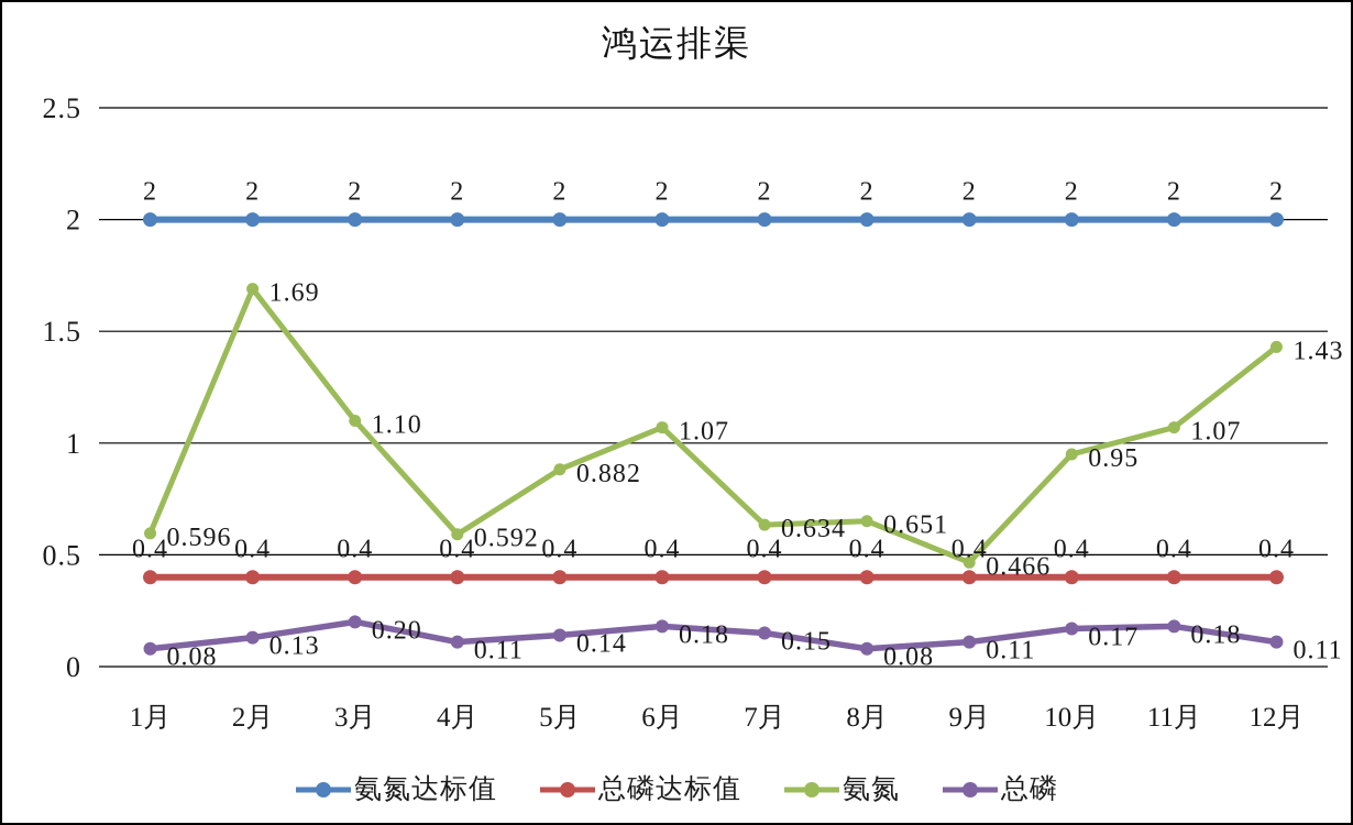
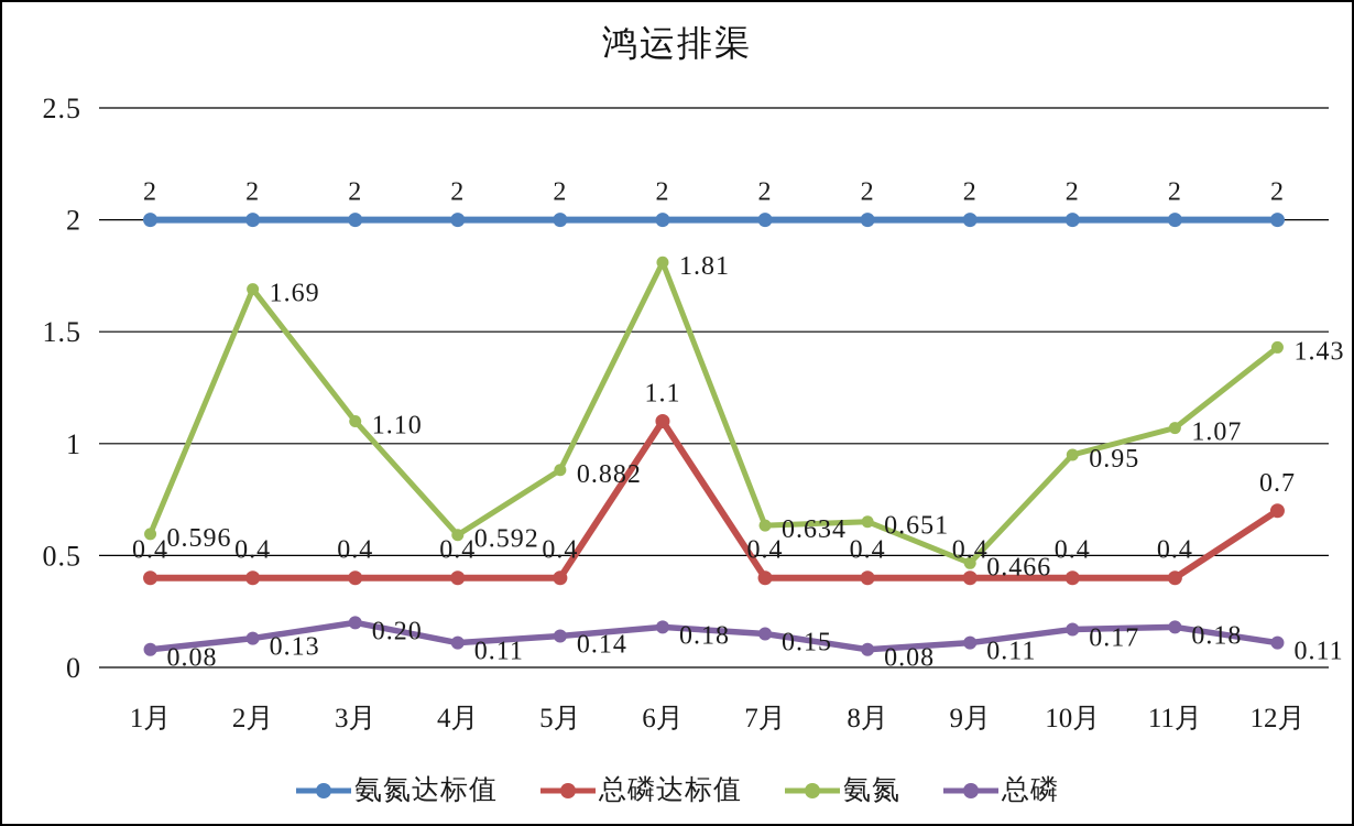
总磷达标值/6月: 0.4 -> 1.1
氨氮/6月: 1.07 -> 1.81
总磷达标值/12月: 0.4 -> 0.7
